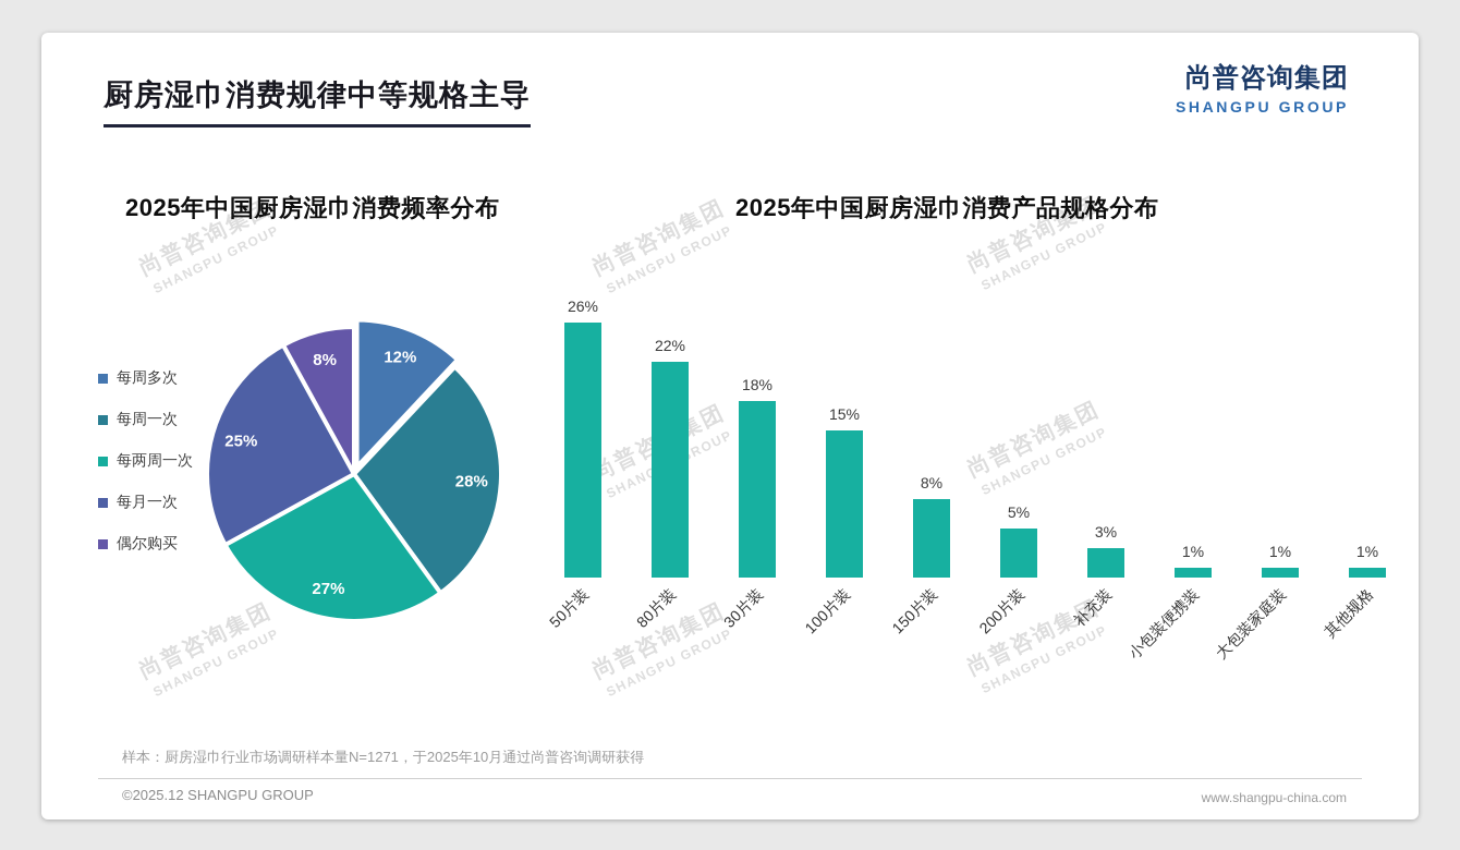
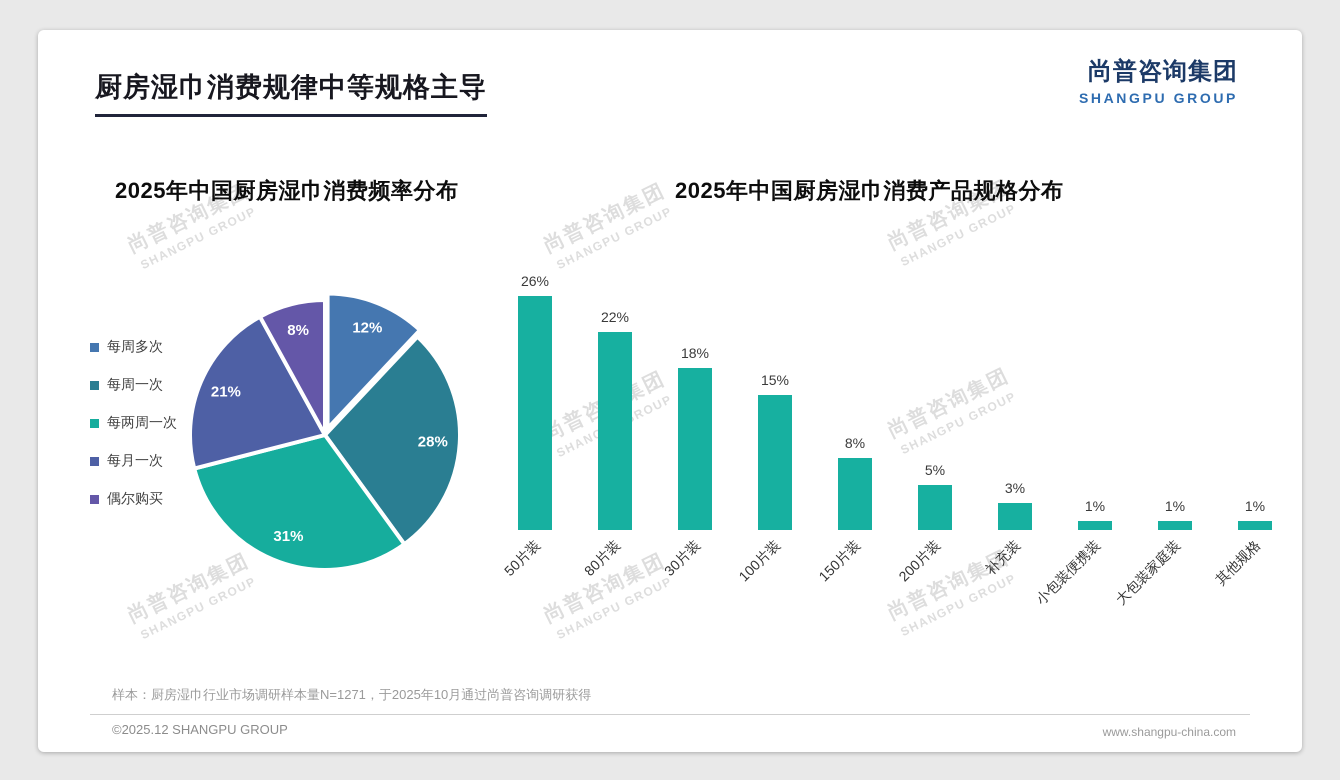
2025年中国厨房湿巾消费频率分布/每两周一次: 27% -> 31%
2025年中国厨房湿巾消费频率分布/每月一次: 25% -> 21%
